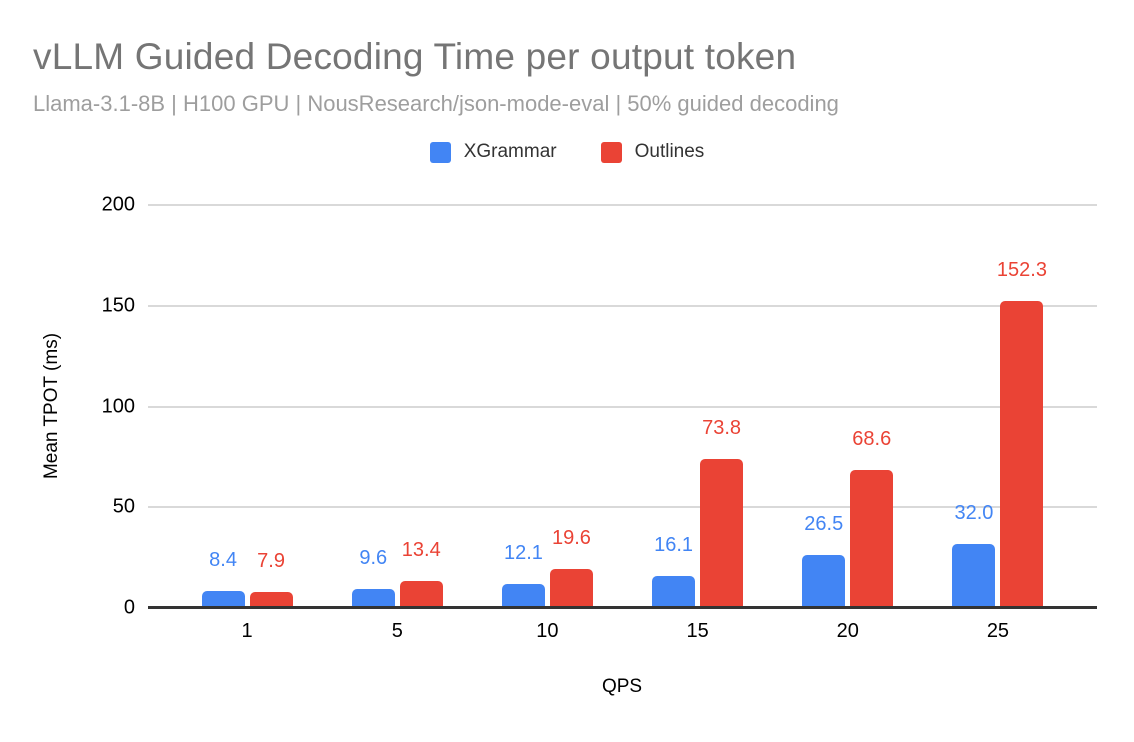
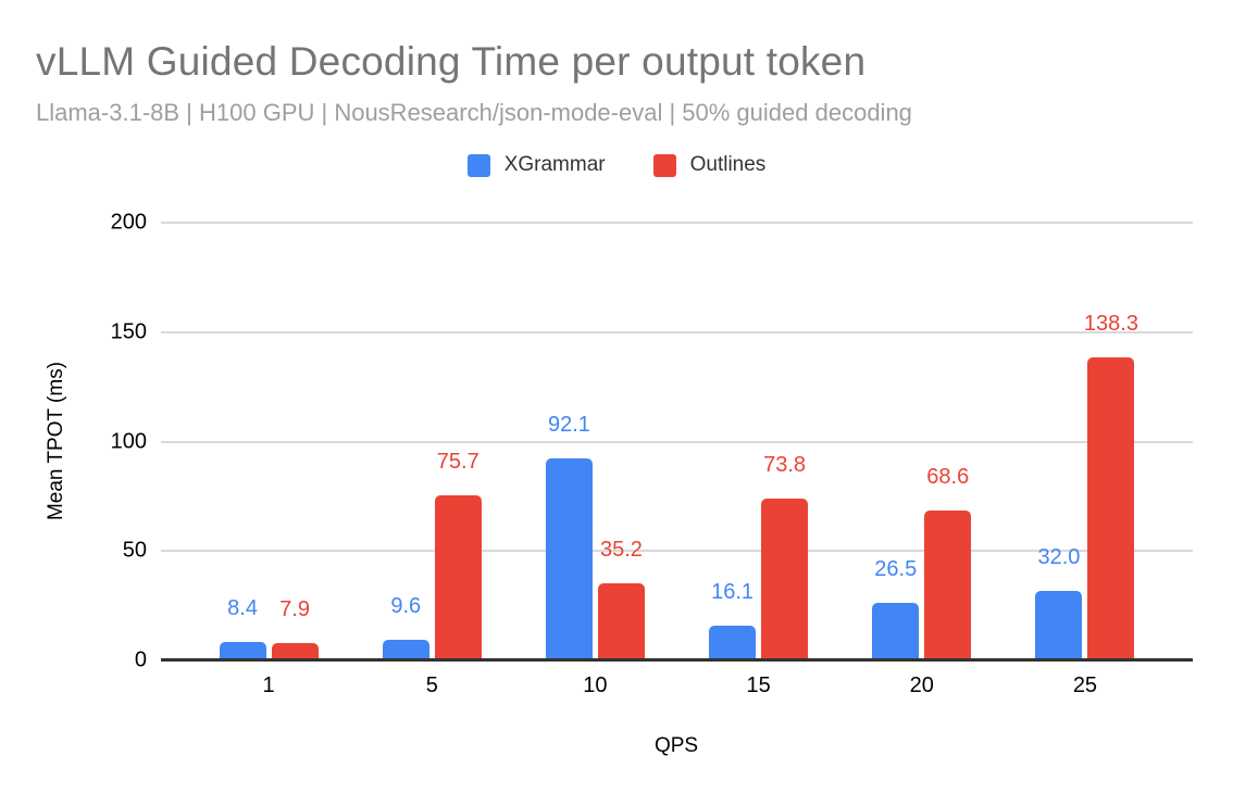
Outlines/5: 13.4 -> 75.7
XGrammar/10: 12.1 -> 92.1
Outlines/10: 19.6 -> 35.2
Outlines/25: 152.3 -> 138.3
